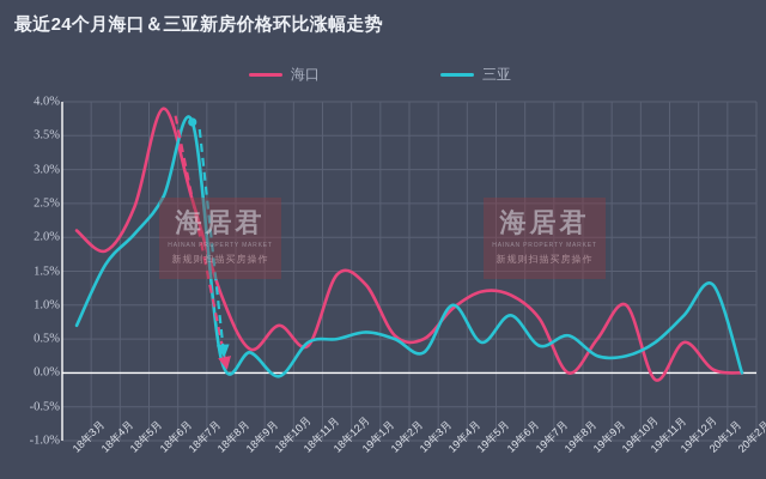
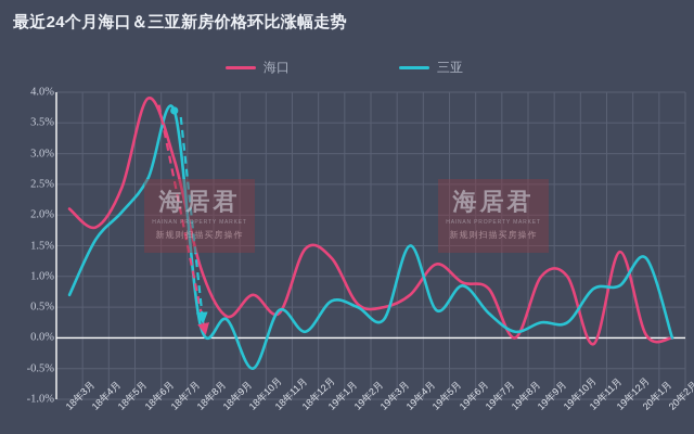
海口/18年7月: 2.5% -> 2.9%
三亚/18年10月: -0.1% -> -0.5%
三亚/18年12月: 0.5% -> 0.1%
海口/19年4月: 0.9% -> 0.7%
三亚/19年4月: 1.0% -> 1.5%
海口/19年6月: 1.1% -> 0.9%
三亚/19年8月: 0.6% -> 0.1%
海口/19年9月: 0.5% -> 1.0%
三亚/19年11月: 0.5% -> 0.8%
海口/19年12月: 0.5% -> 1.4%
